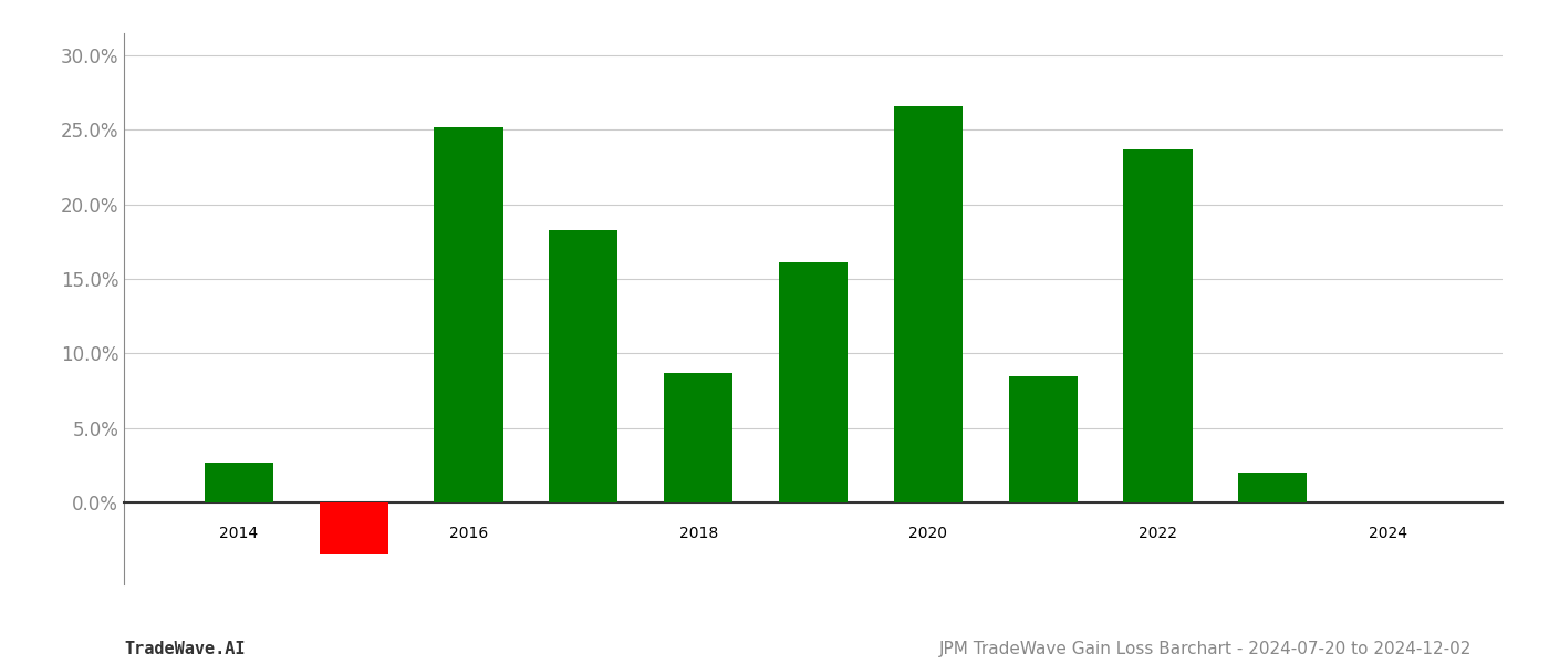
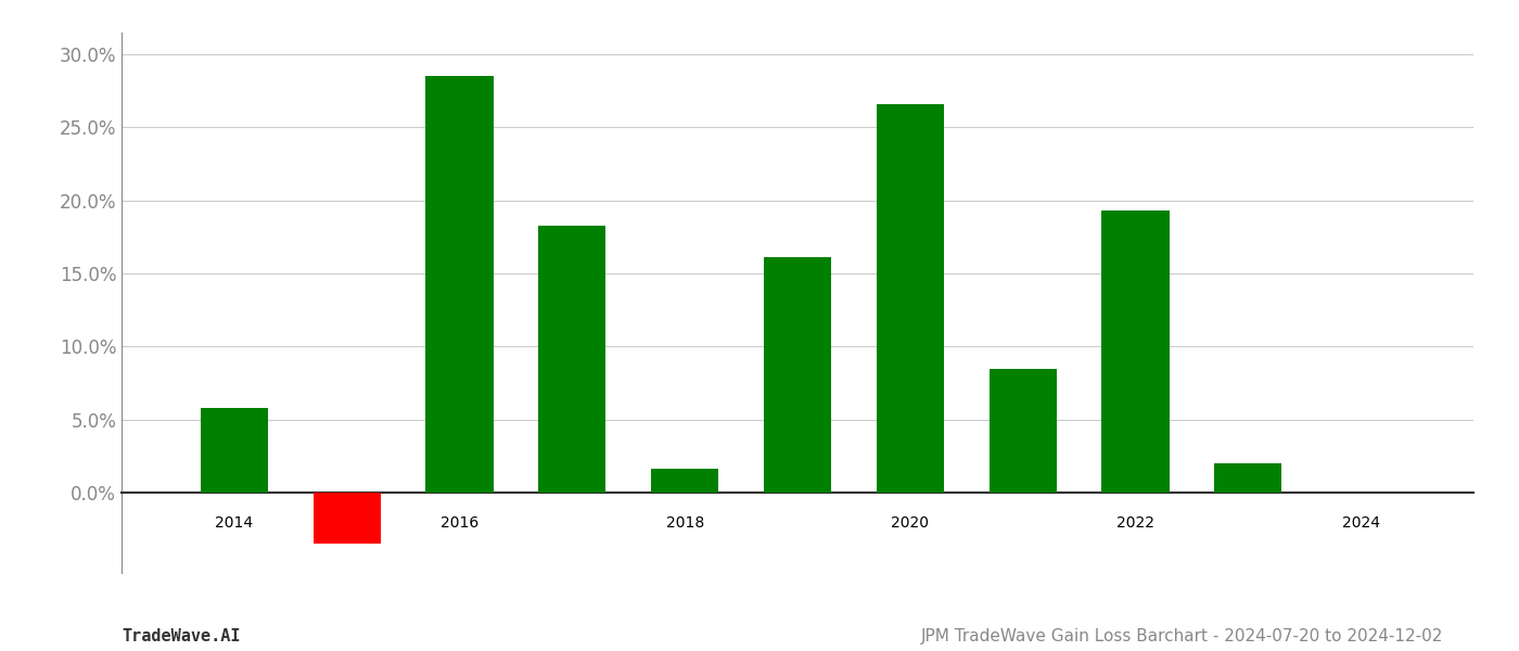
2014: 2.7% -> 5.8%
2016: 25.2% -> 28.5%
2018: 8.7% -> 1.6%
2022: 23.7% -> 19.3%
